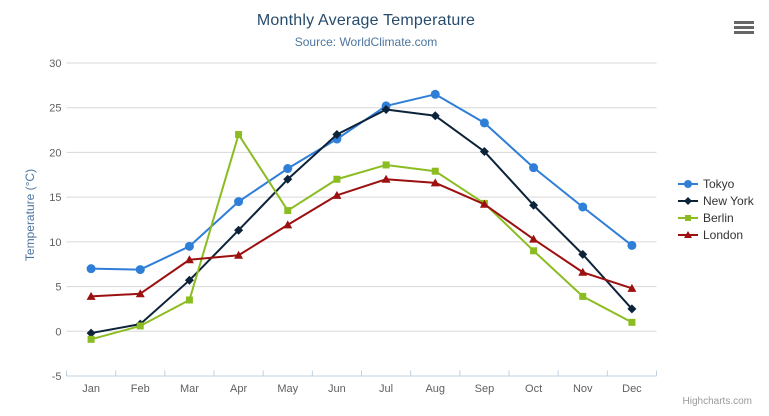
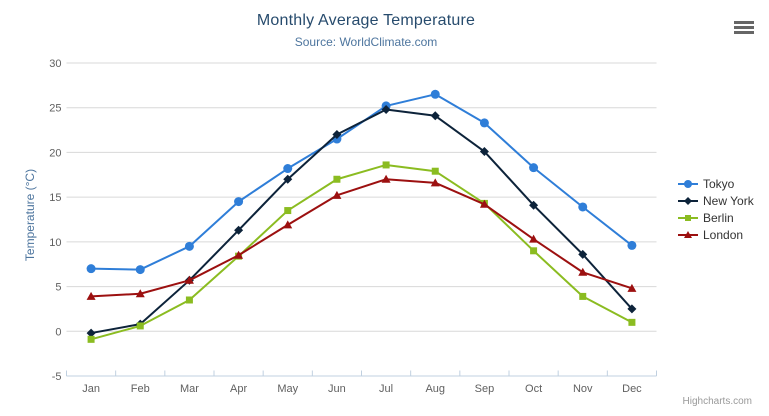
London/Mar: 8 -> 6
Berlin/Apr: 22 -> 8
